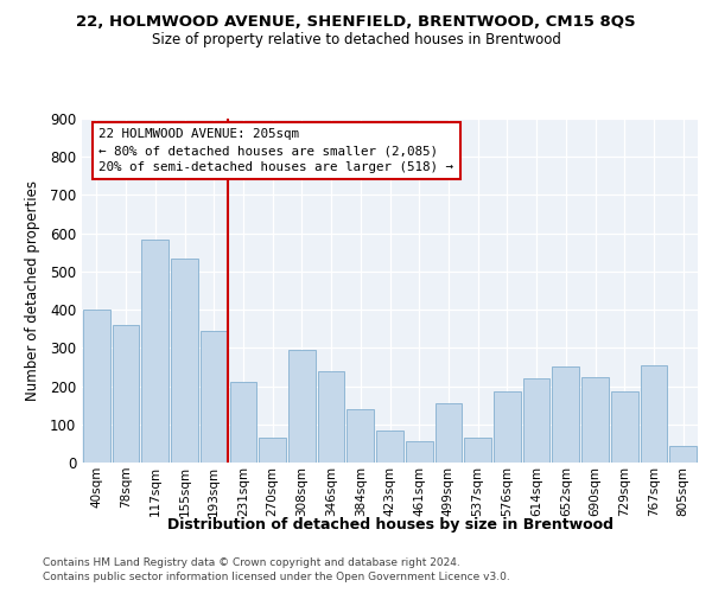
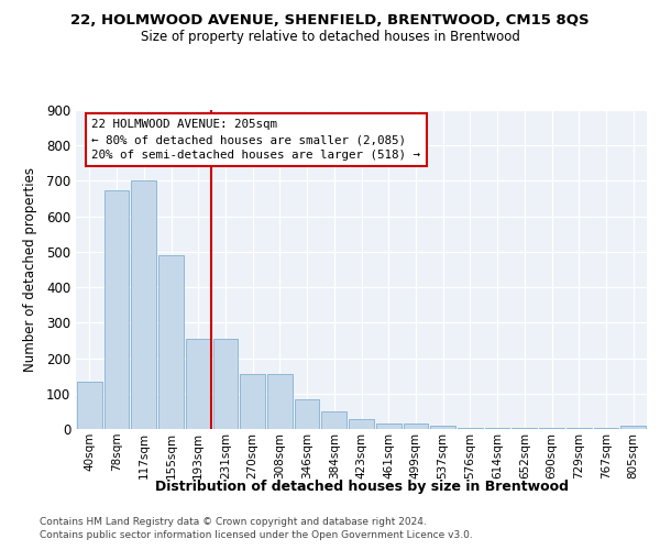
40sqm: 400 -> 135
78sqm: 360 -> 675
117sqm: 585 -> 700
155sqm: 535 -> 490
193sqm: 345 -> 253
231sqm: 210 -> 253
270sqm: 65 -> 155
308sqm: 295 -> 155
346sqm: 240 -> 85
384sqm: 140 -> 50
423sqm: 85 -> 27
461sqm: 55 -> 17
499sqm: 155 -> 17
537sqm: 65 -> 10
576sqm: 185 -> 2
614sqm: 220 -> 2
652sqm: 250 -> 2
690sqm: 225 -> 2
729sqm: 185 -> 2
767sqm: 255 -> 2
805sqm: 45 -> 8
